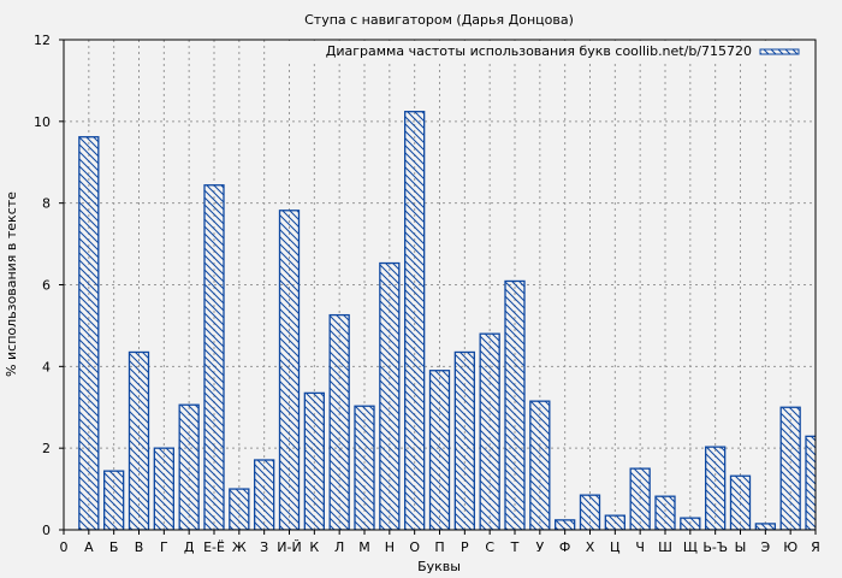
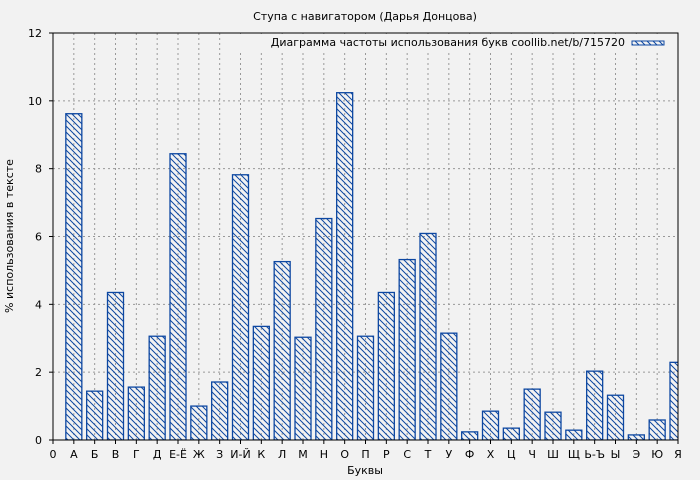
Г: 2.0 -> 1.6
П: 3.9 -> 3.1
С: 4.8 -> 5.3
Ю: 3.0 -> 0.6
